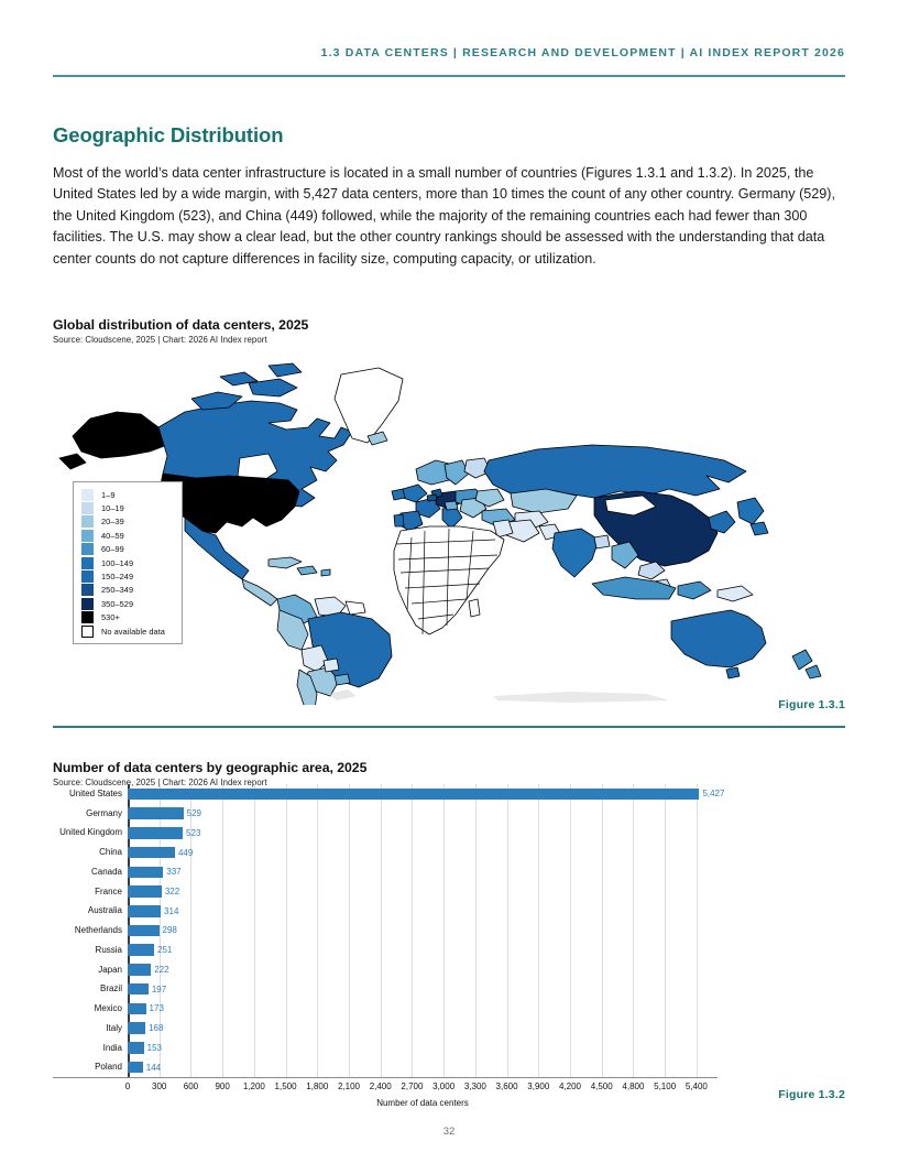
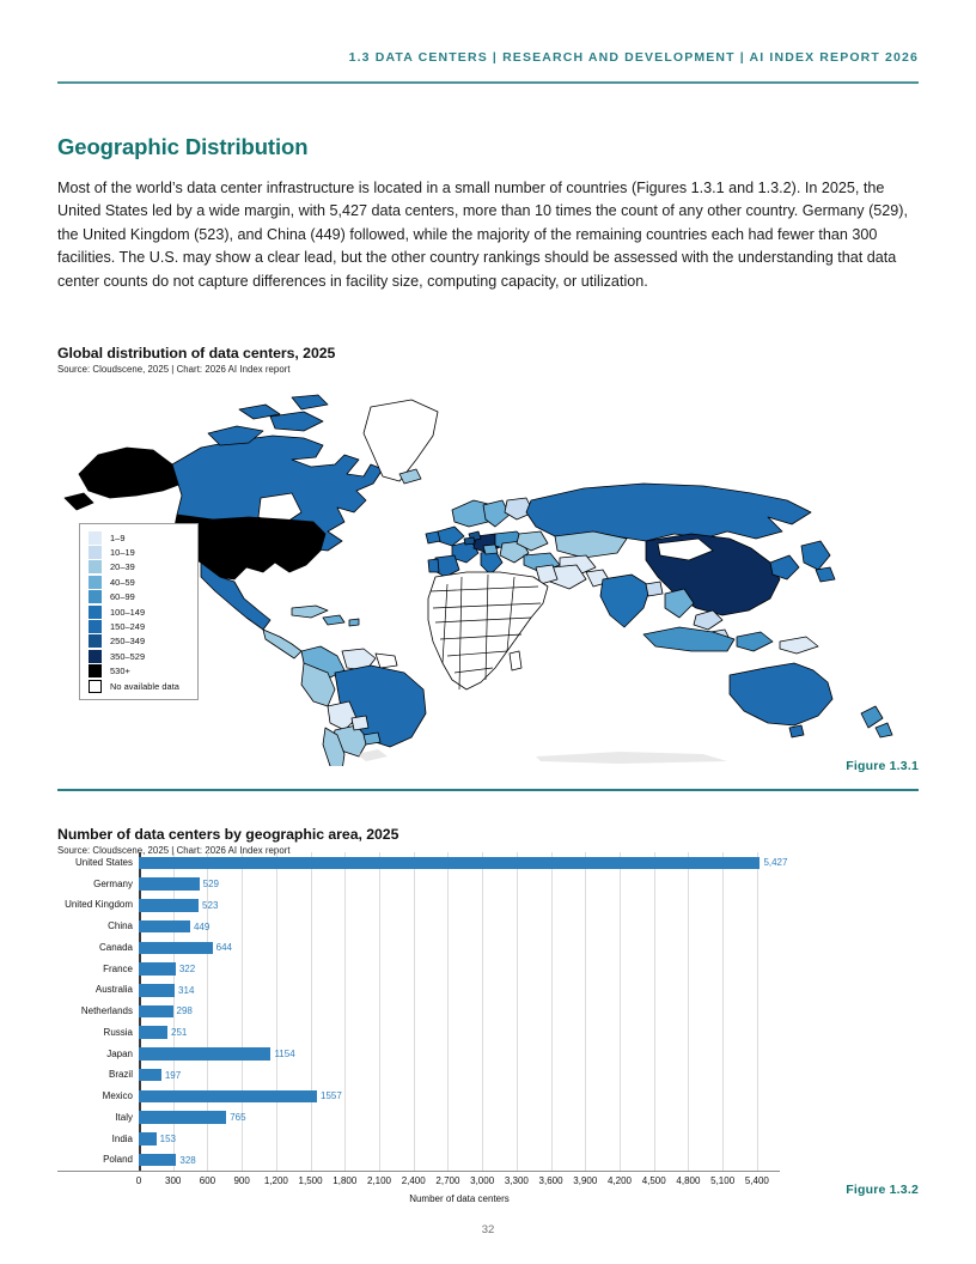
Canada: 337 -> 644
Japan: 222 -> 1154
Mexico: 173 -> 1557
Italy: 168 -> 765
Poland: 144 -> 328
